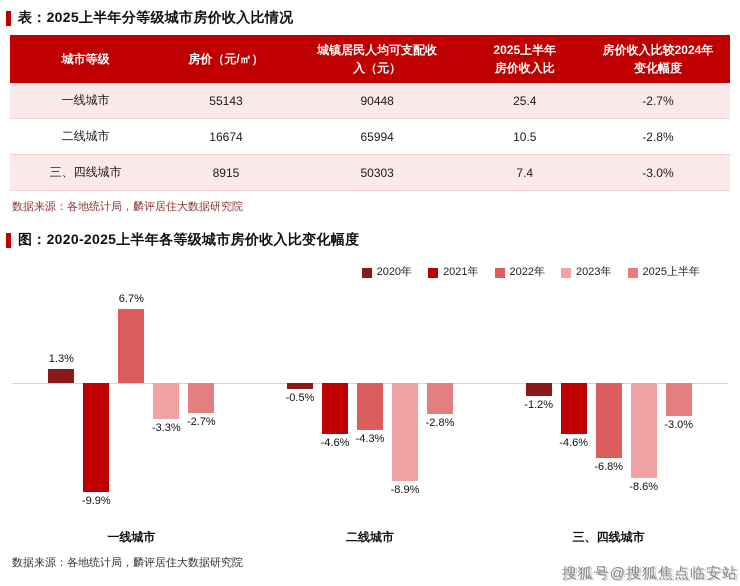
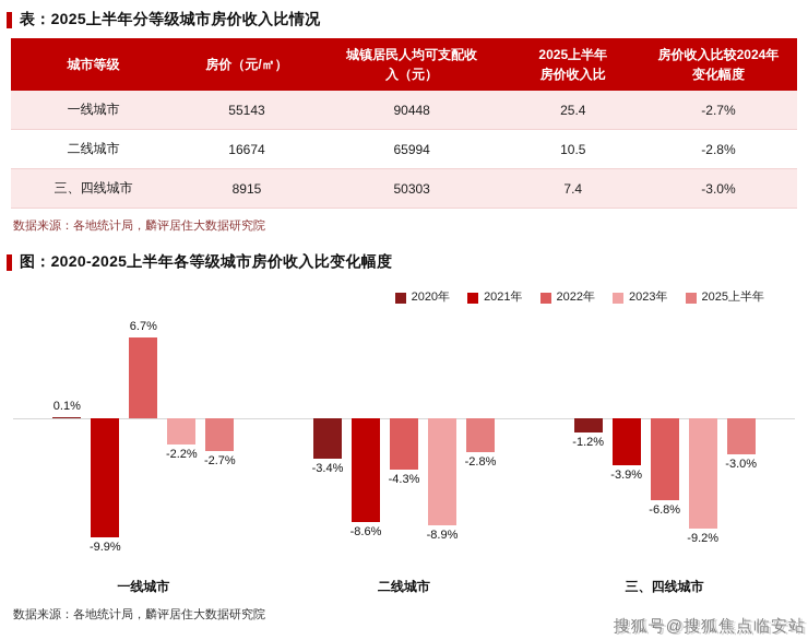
2020年/一线城市: 1.3% -> 0.1%
2023年/一线城市: -3.3% -> -2.2%
2020年/二线城市: -0.5% -> -3.4%
2021年/二线城市: -4.6% -> -8.6%
2021年/三、四线城市: -4.6% -> -3.9%
2023年/三、四线城市: -8.6% -> -9.2%
